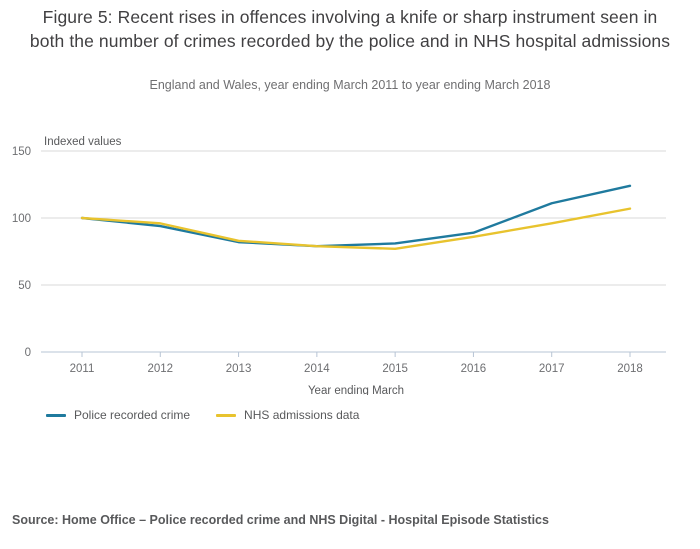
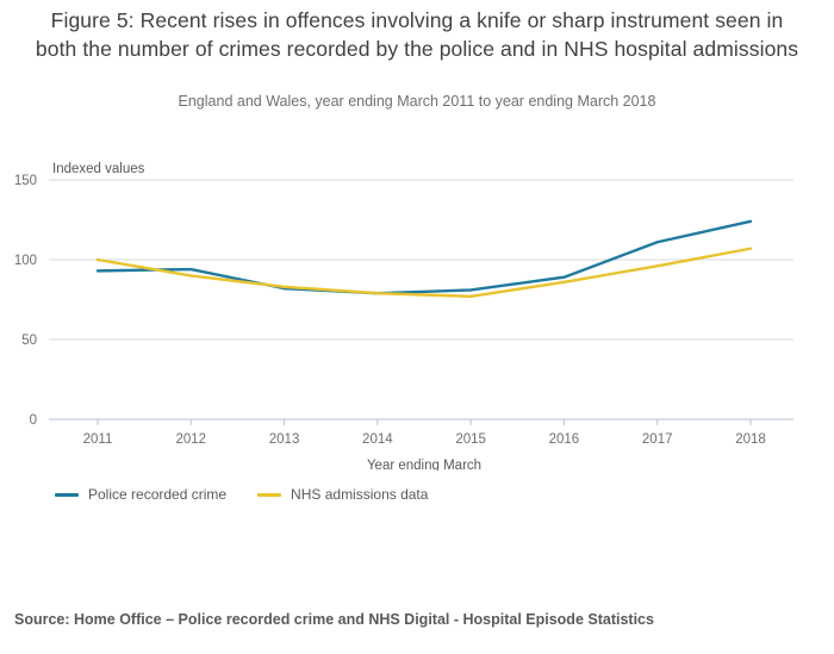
Police recorded crime/2011: 100 -> 93
NHS admissions data/2012: 96 -> 90
